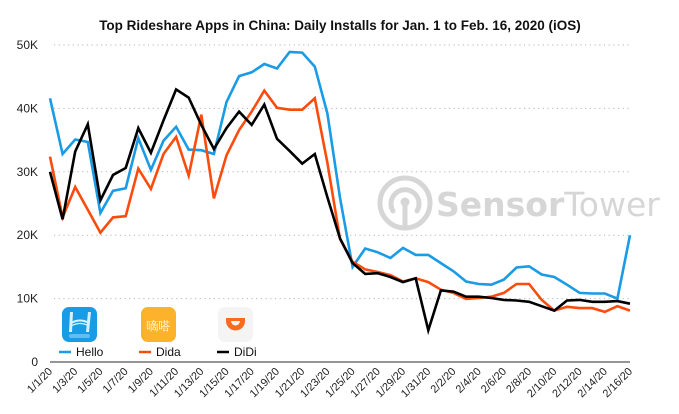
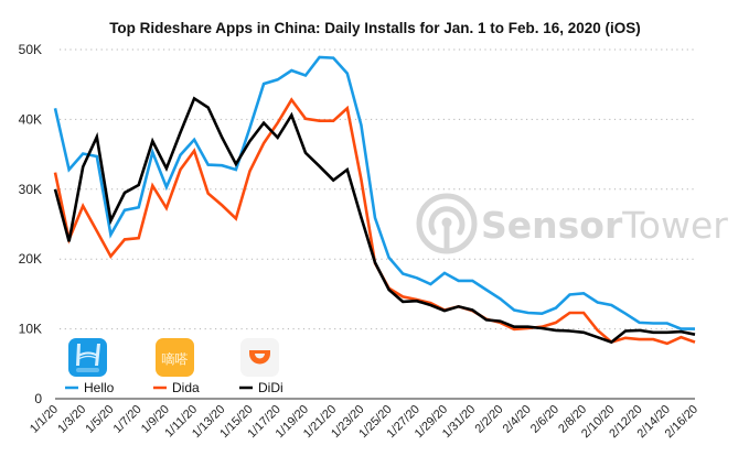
Dida/1/13/20: 39K -> 28K
Hello/1/15/20: 41K -> 39K
Hello/1/25/20: 15K -> 20K
DiDi/1/31/20: 5K -> 13K
Hello/2/16/20: 20K -> 10K
